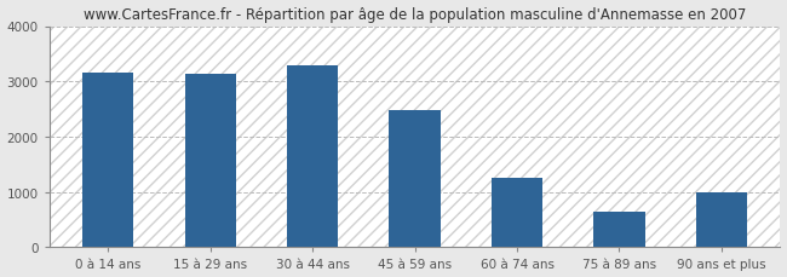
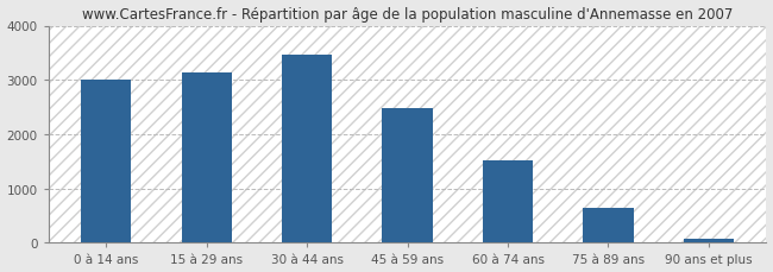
0 à 14 ans: 3150 -> 3000
30 à 44 ans: 3300 -> 3470
60 à 74 ans: 1250 -> 1510
90 ans et plus: 1000 -> 70
